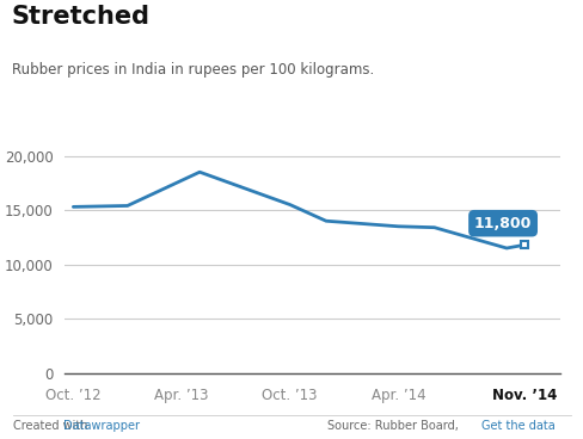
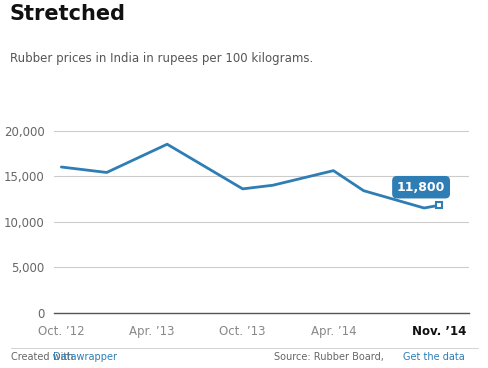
Oct. ’12: 15,300 -> 16,000
Oct. ’13: 15,500 -> 13,600
Apr. ’14: 13,500 -> 15,600
